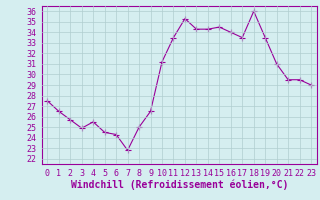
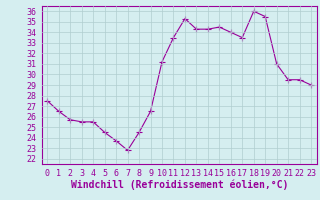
3: 24.9 -> 25.5
6: 24.3 -> 23.7
8: 25.0 -> 24.5
19: 33.5 -> 35.5
